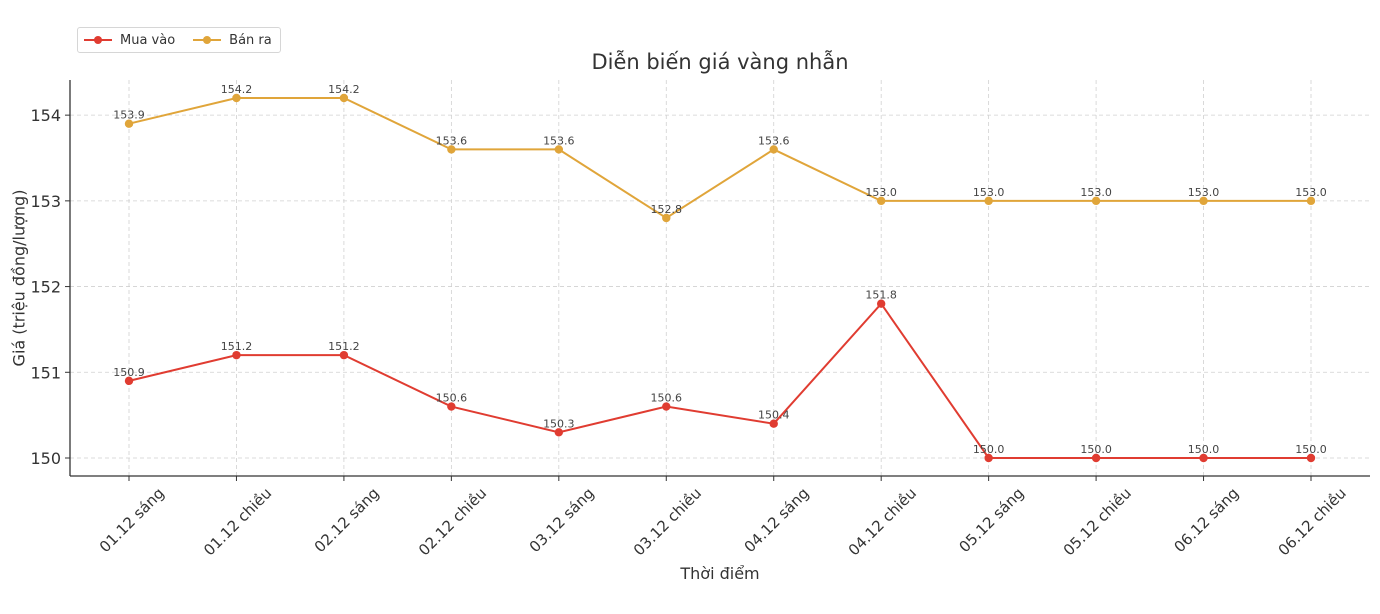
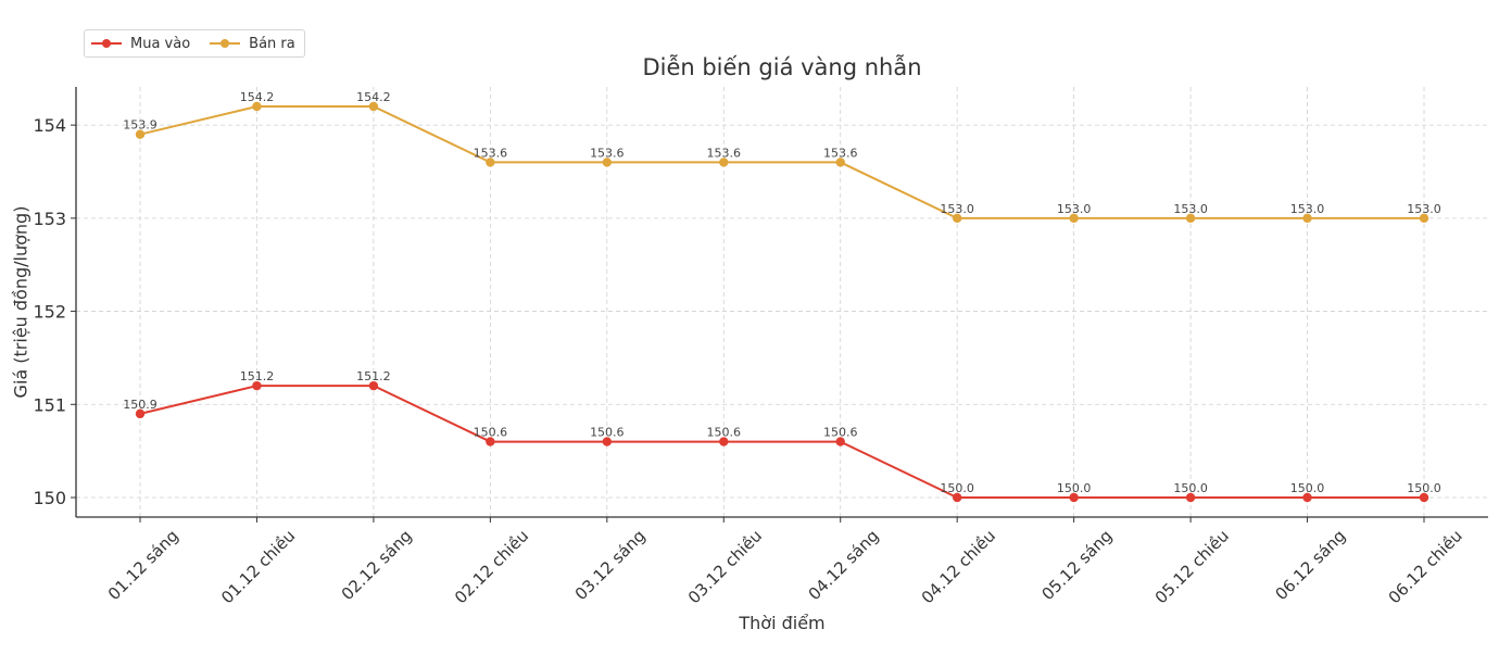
Mua vào/03.12 sáng: 150.3 -> 150.6
Bán ra/03.12 chiều: 152.8 -> 153.6
Mua vào/04.12 sáng: 150.4 -> 150.6
Mua vào/04.12 chiều: 151.8 -> 150.0
